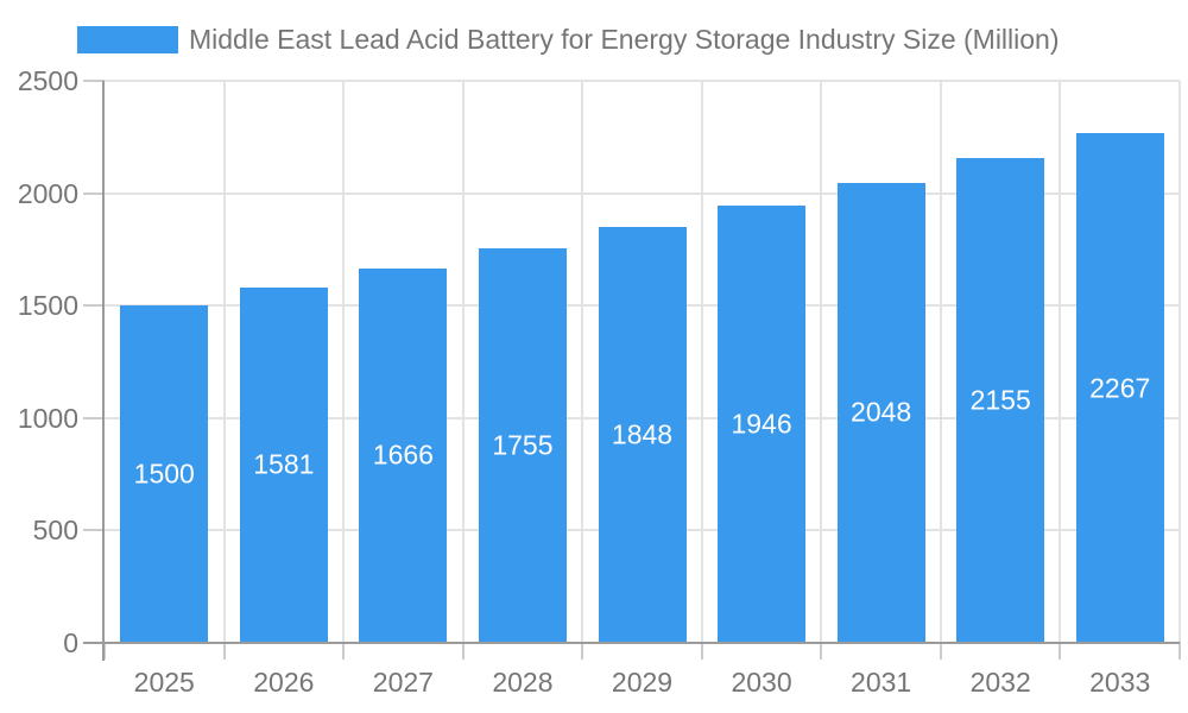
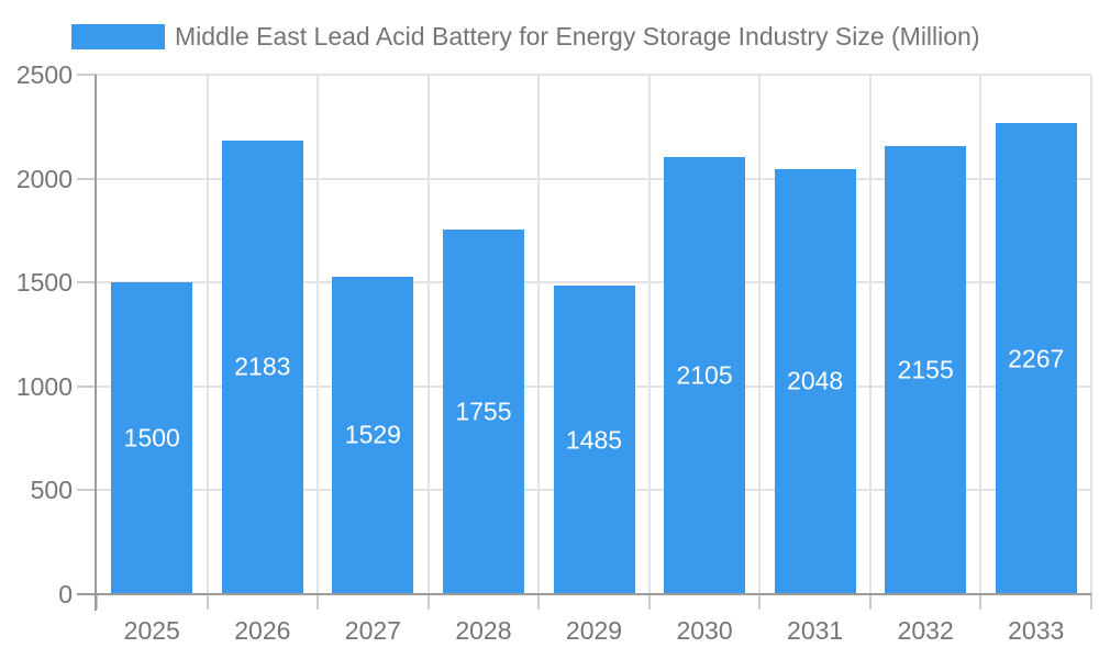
2026: 1581 -> 2183
2027: 1666 -> 1529
2029: 1848 -> 1485
2030: 1946 -> 2105
